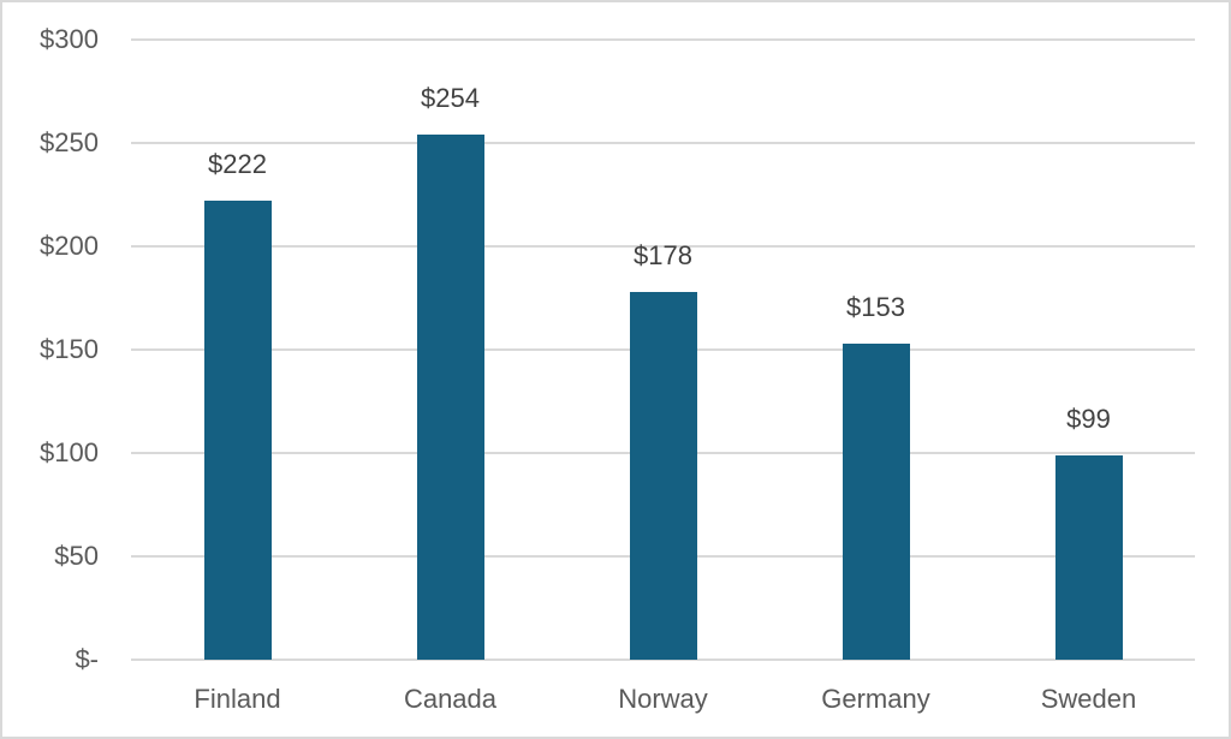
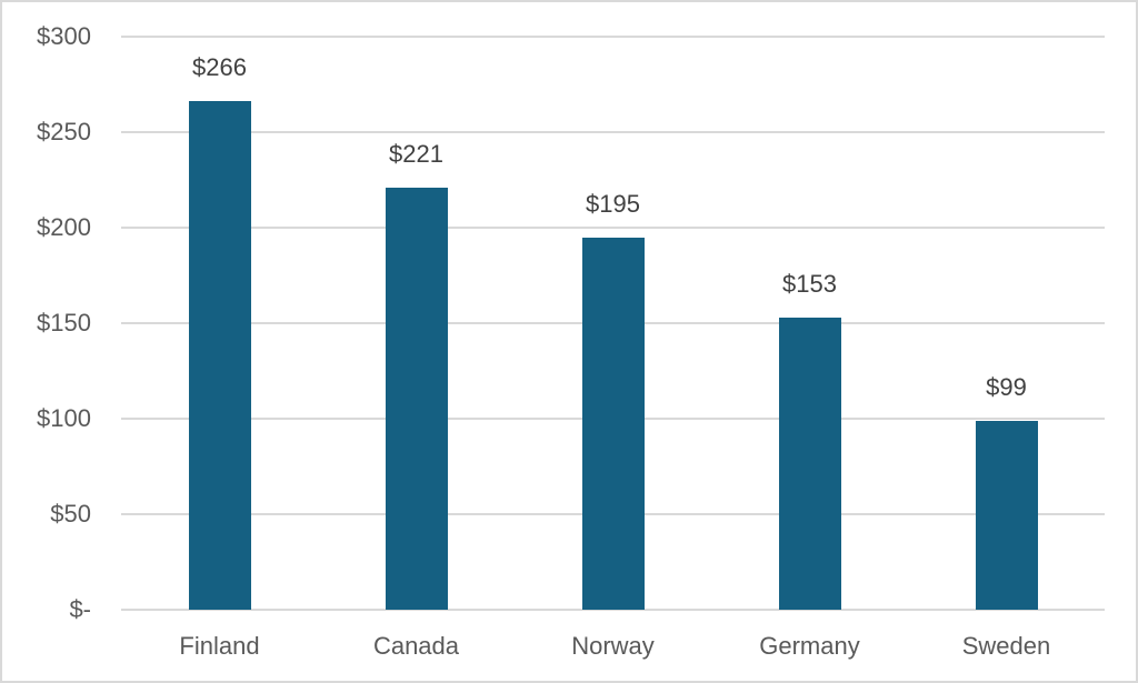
Finland: $222 -> $266
Canada: $254 -> $221
Norway: $178 -> $195
